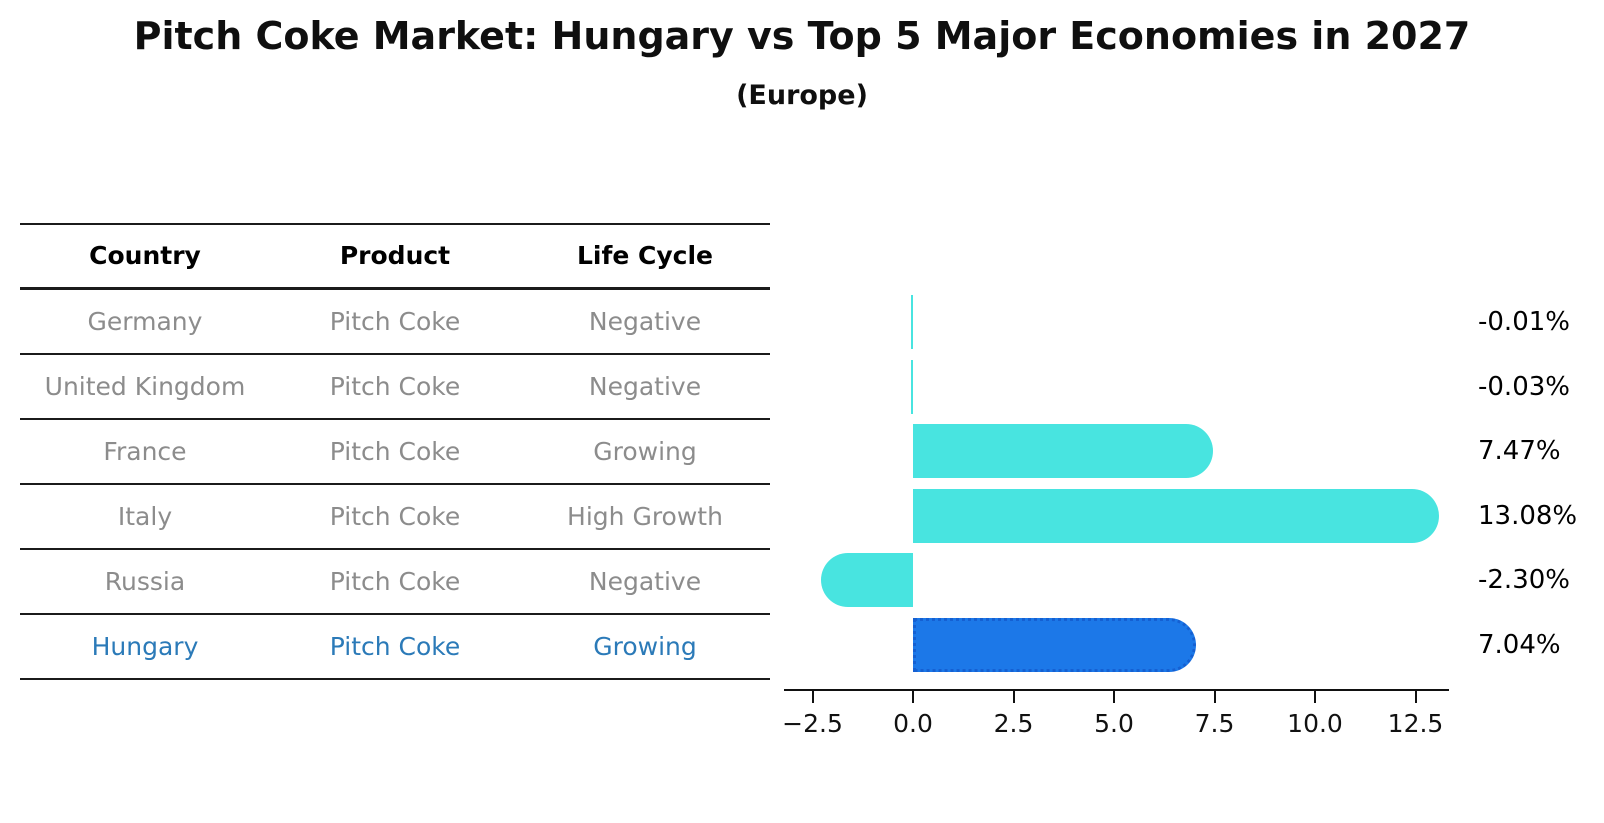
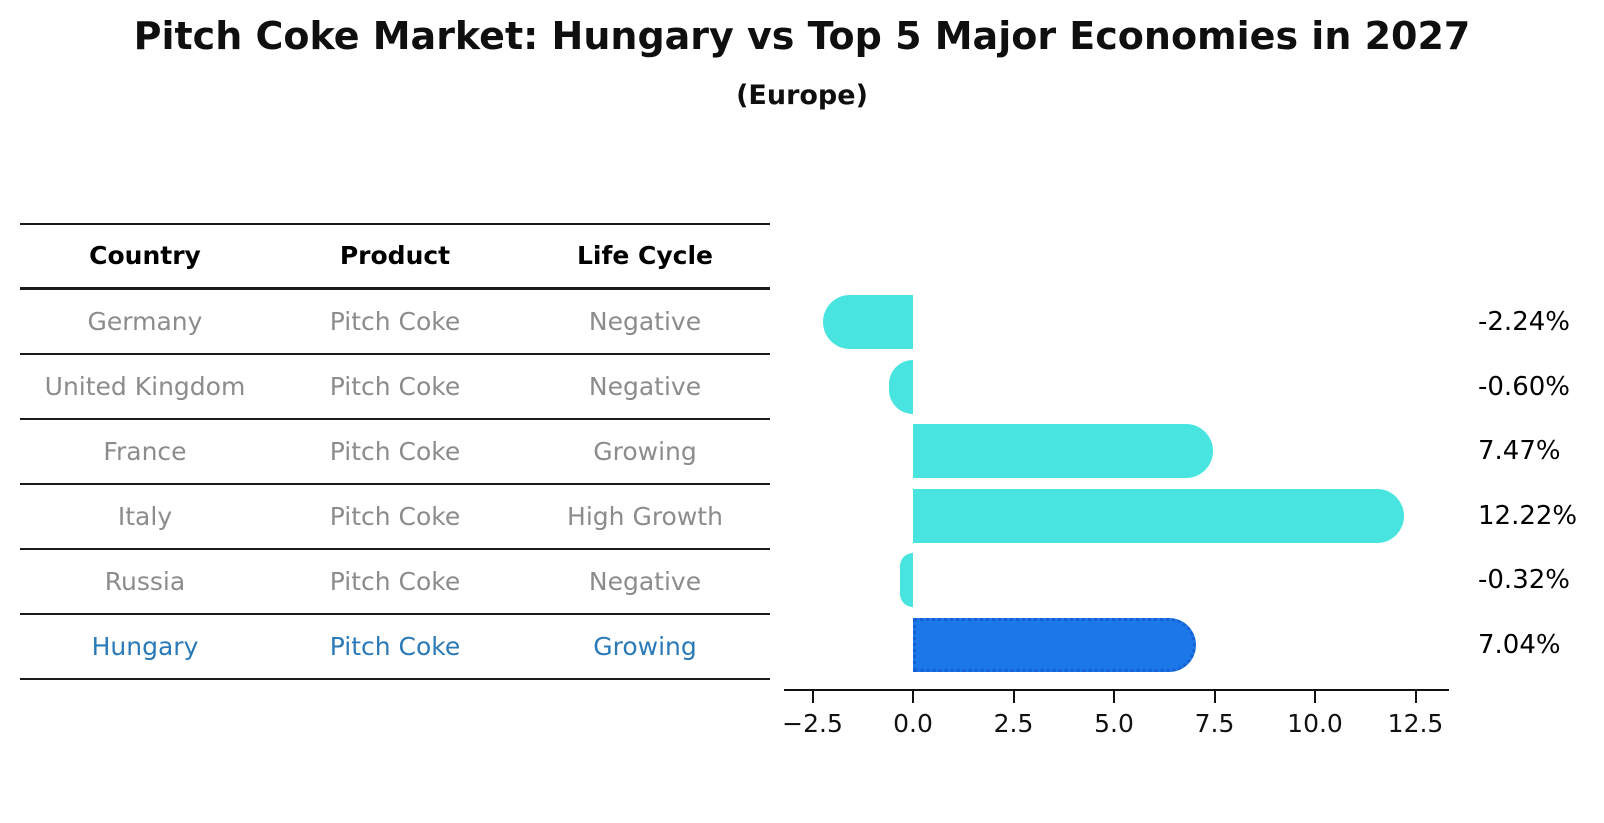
Germany: -0.01% -> -2.24%
United Kingdom: -0.03% -> -0.60%
Italy: 13.08% -> 12.22%
Russia: -2.30% -> -0.32%
